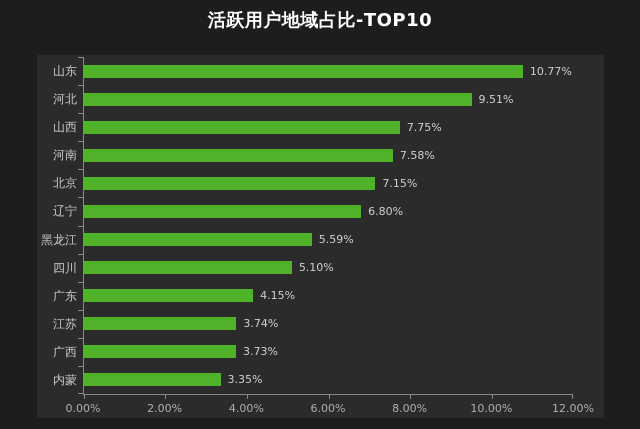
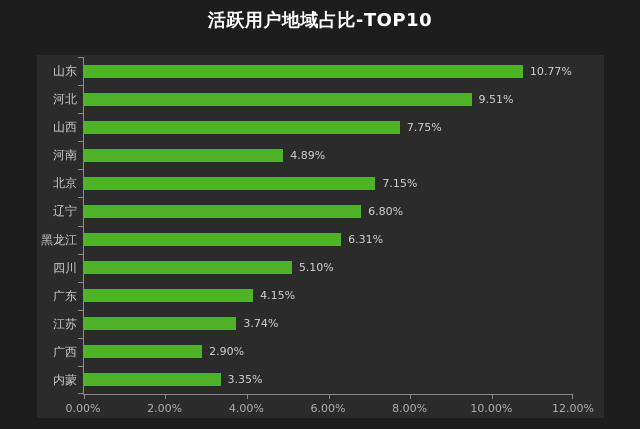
河南: 7.58% -> 4.89%
黑龙江: 5.59% -> 6.31%
广西: 3.73% -> 2.90%
